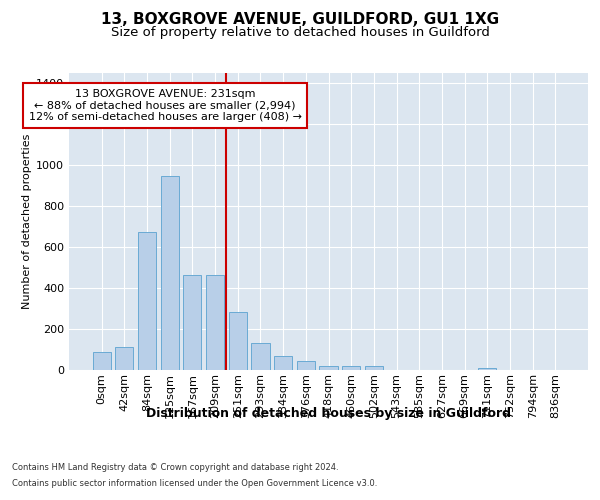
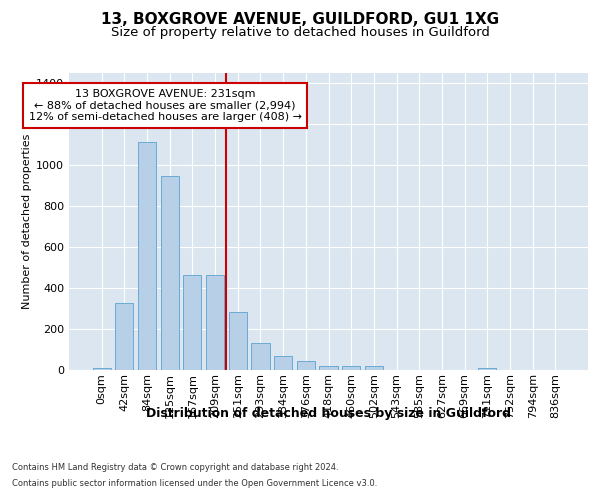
0sqm: 90 -> 10
42sqm: 110 -> 325
84sqm: 675 -> 1110
